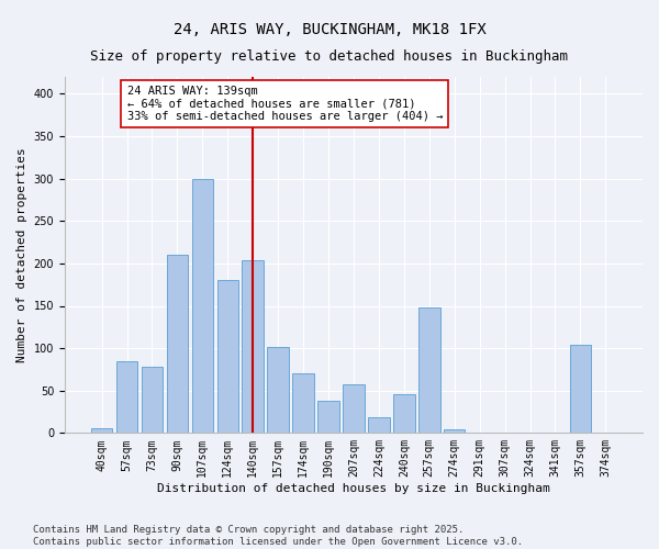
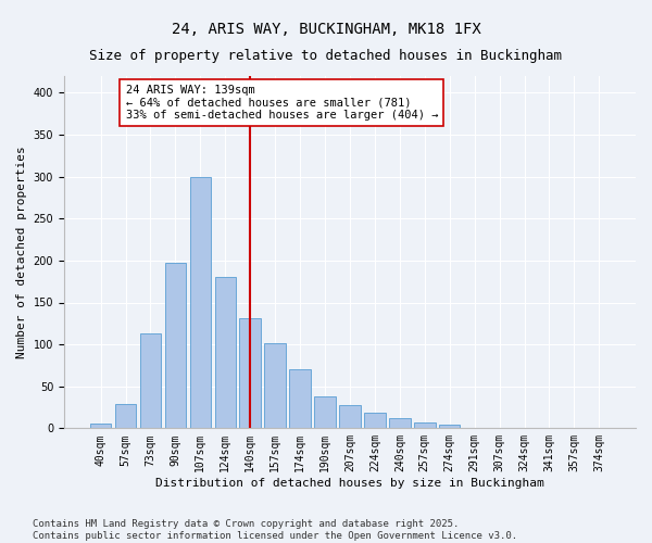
57sqm: 84 -> 29
73sqm: 78 -> 113
90sqm: 210 -> 197
140sqm: 204 -> 131
207sqm: 58 -> 27
240sqm: 46 -> 12
257sqm: 148 -> 7
357sqm: 104 -> 1
